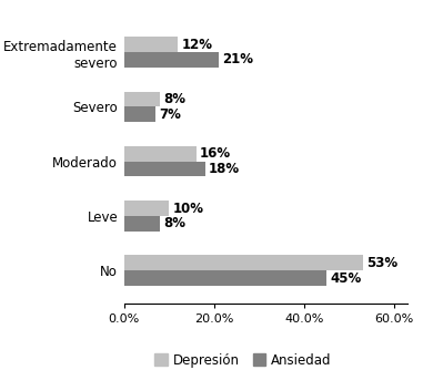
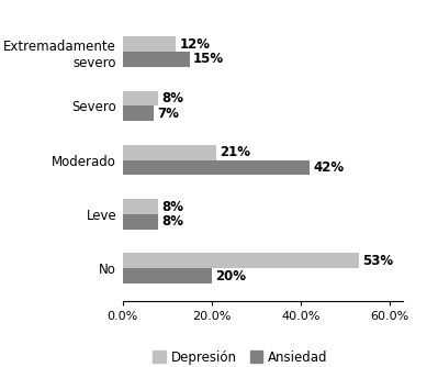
Ansiedad/Extremadamente severo: 21% -> 15%
Depresión/Moderado: 16% -> 21%
Ansiedad/Moderado: 18% -> 42%
Depresión/Leve: 10% -> 8%
Ansiedad/No: 45% -> 20%
